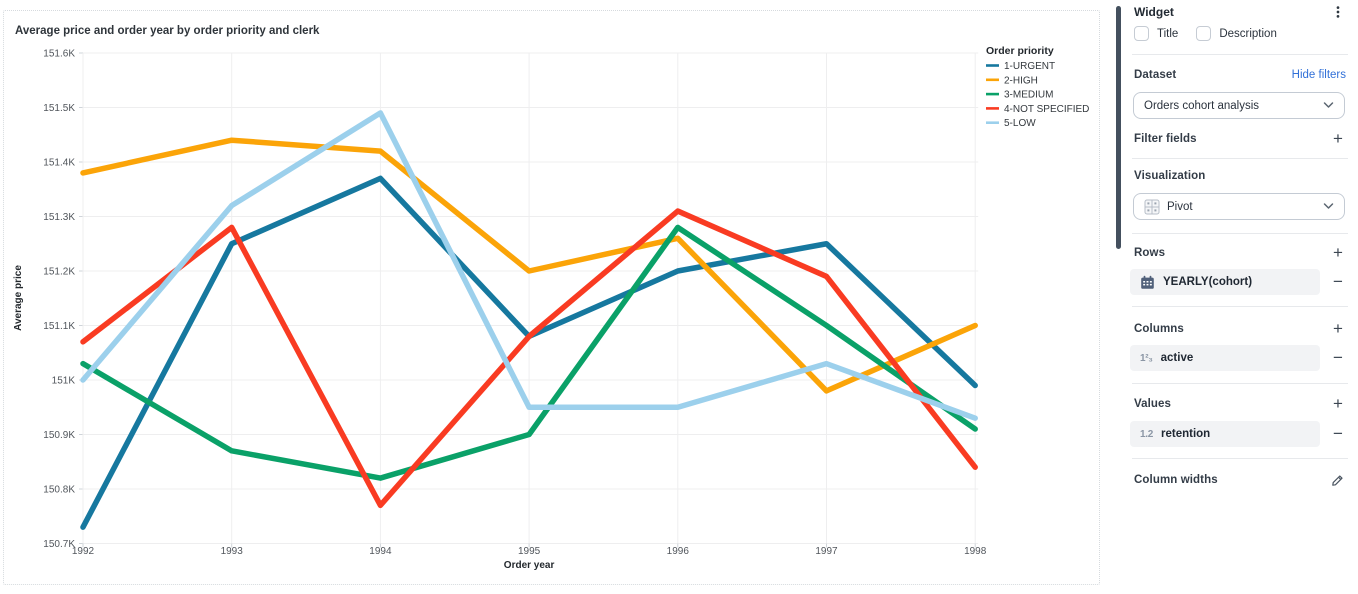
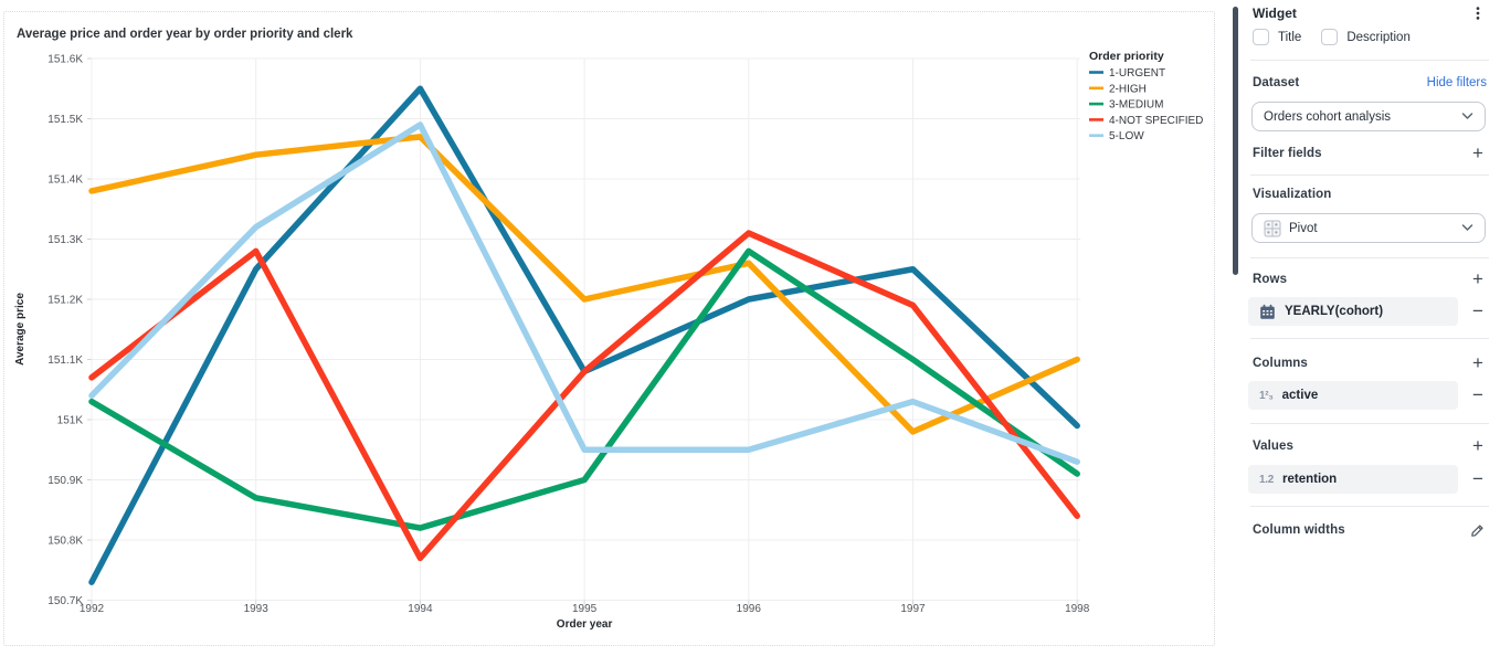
5-LOW/1992: 151.00K -> 151.04K
1-URGENT/1994: 151.37K -> 151.55K
2-HIGH/1994: 151.42K -> 151.47K
